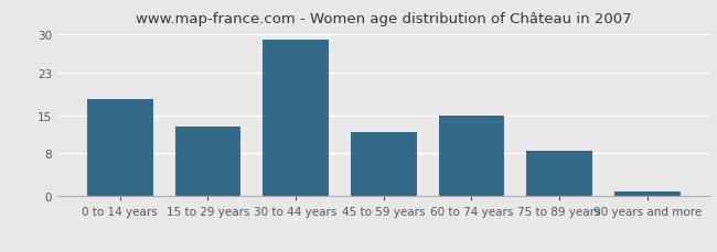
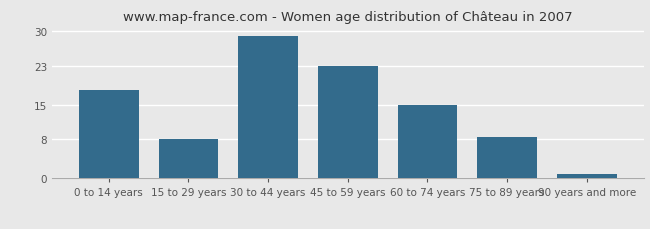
15 to 29 years: 13.0 -> 8.0
45 to 59 years: 12.0 -> 23.0
